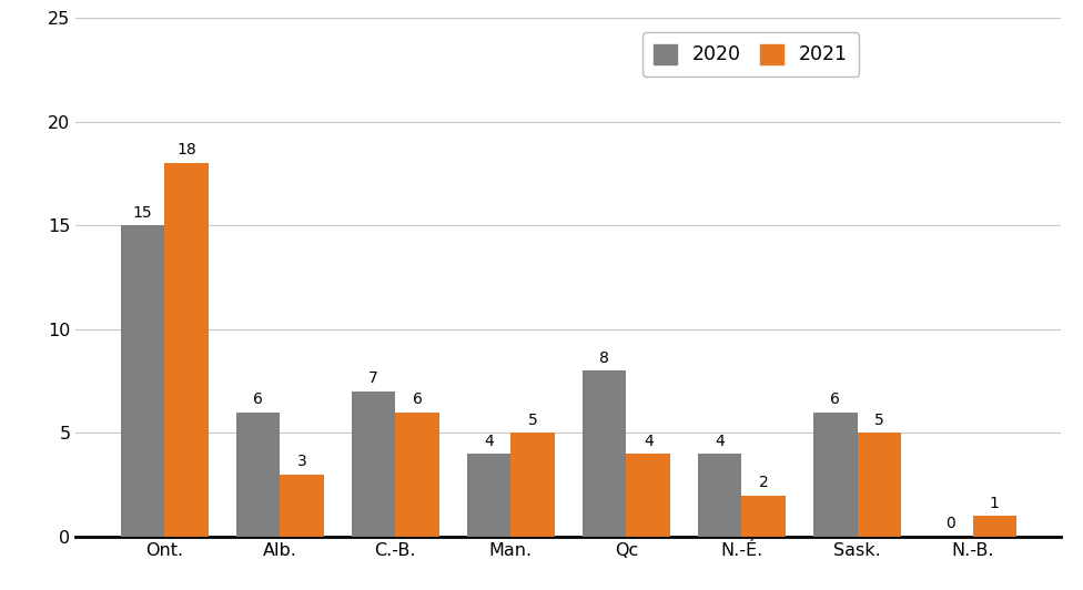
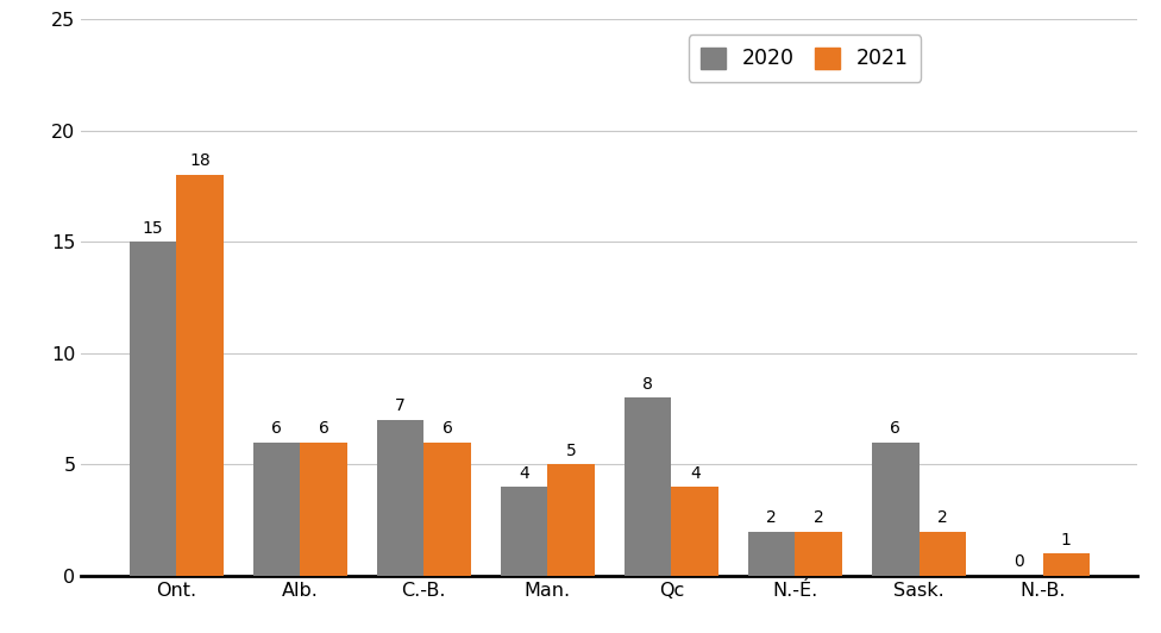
2021/Alb.: 3 -> 6
2020/N.-É.: 4 -> 2
2021/Sask.: 5 -> 2
